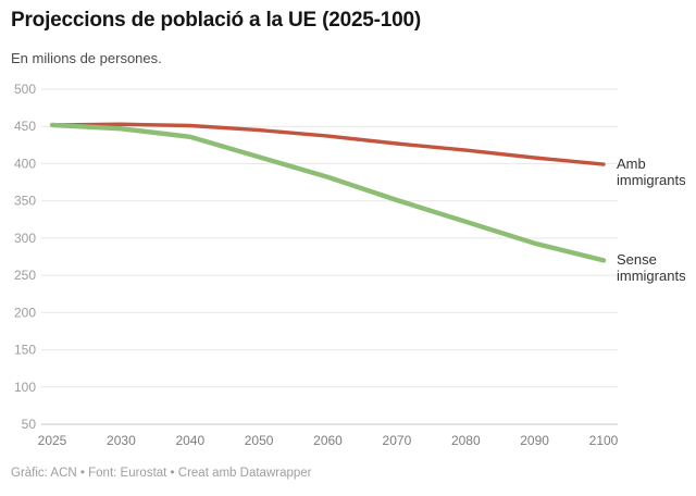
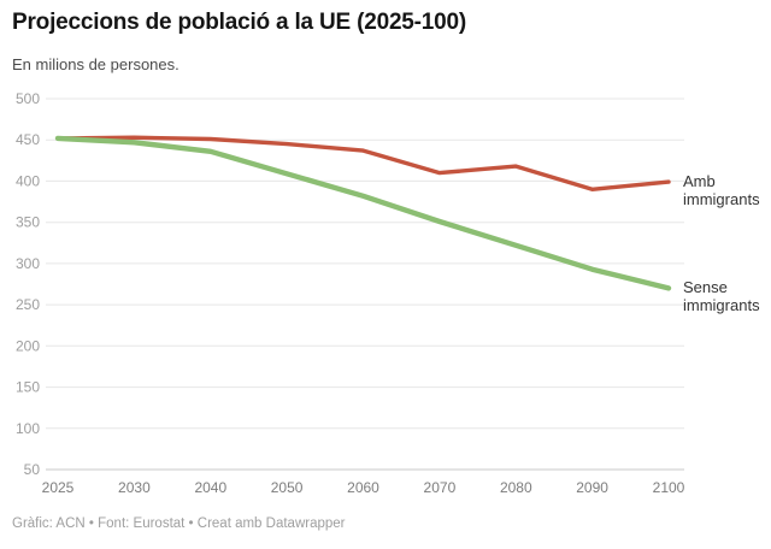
Amb immigrants/2070: 430 -> 410
Amb immigrants/2090: 410 -> 390
